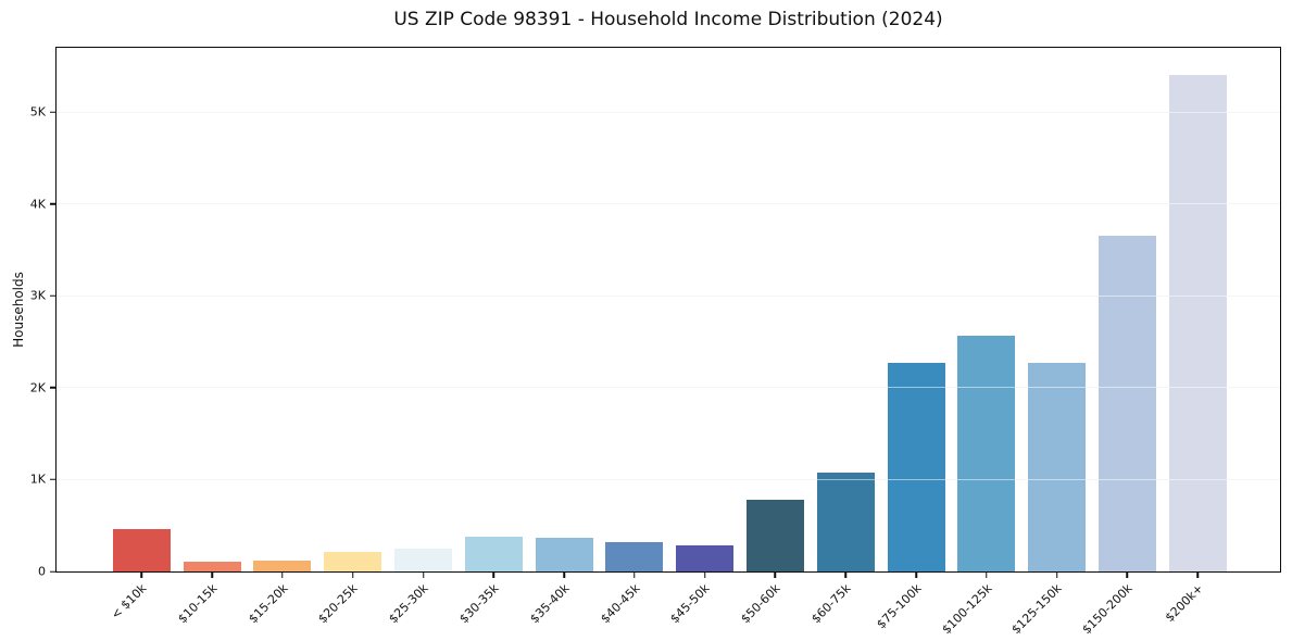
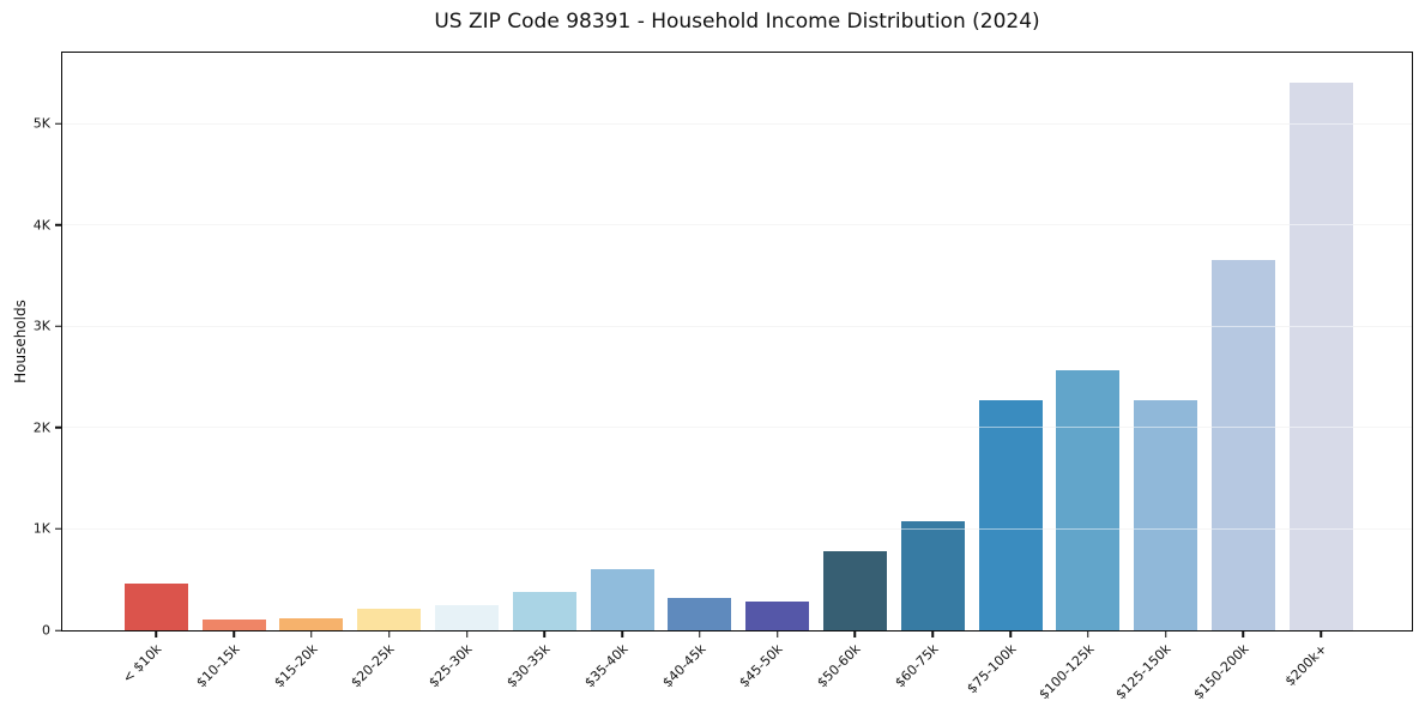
$35-40k: 0.4K -> 0.6K
